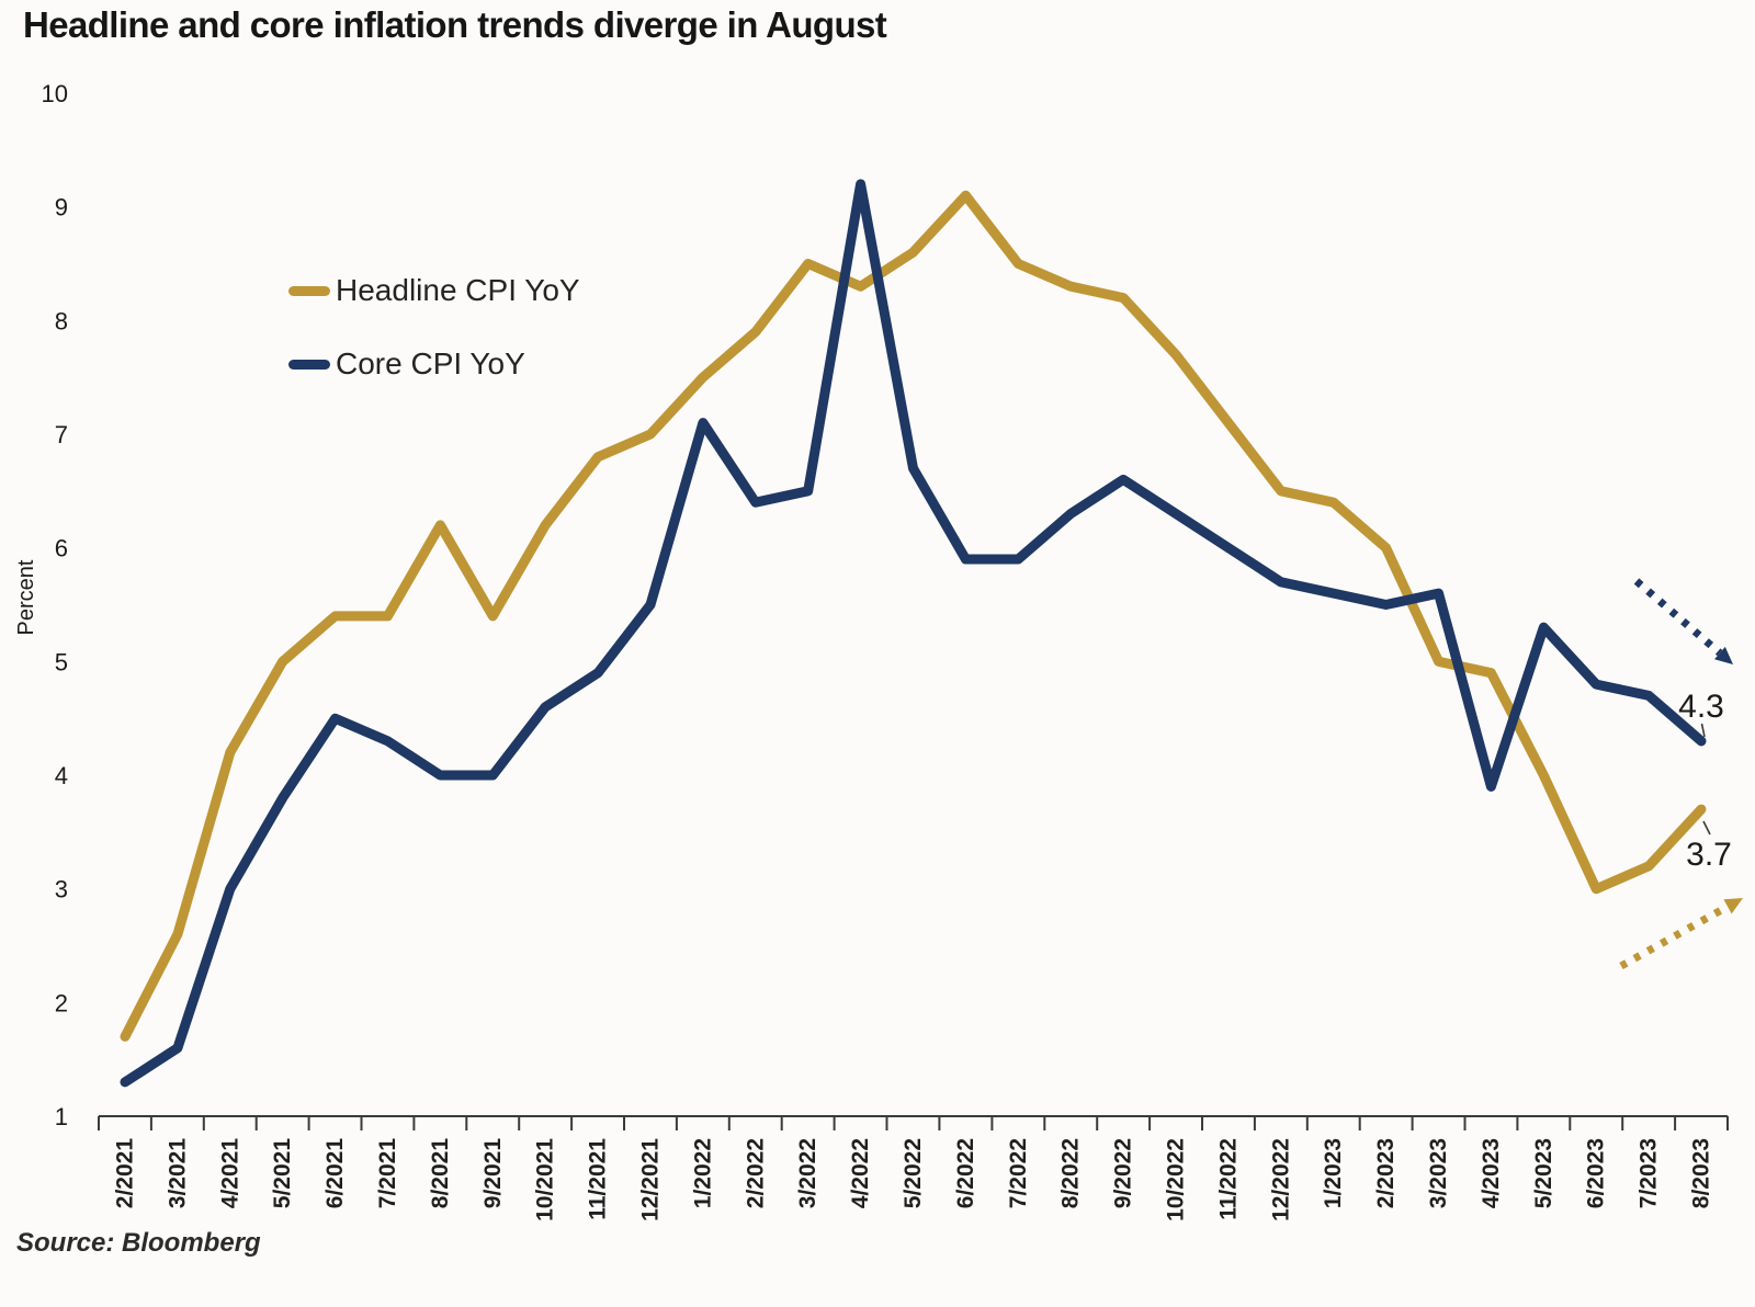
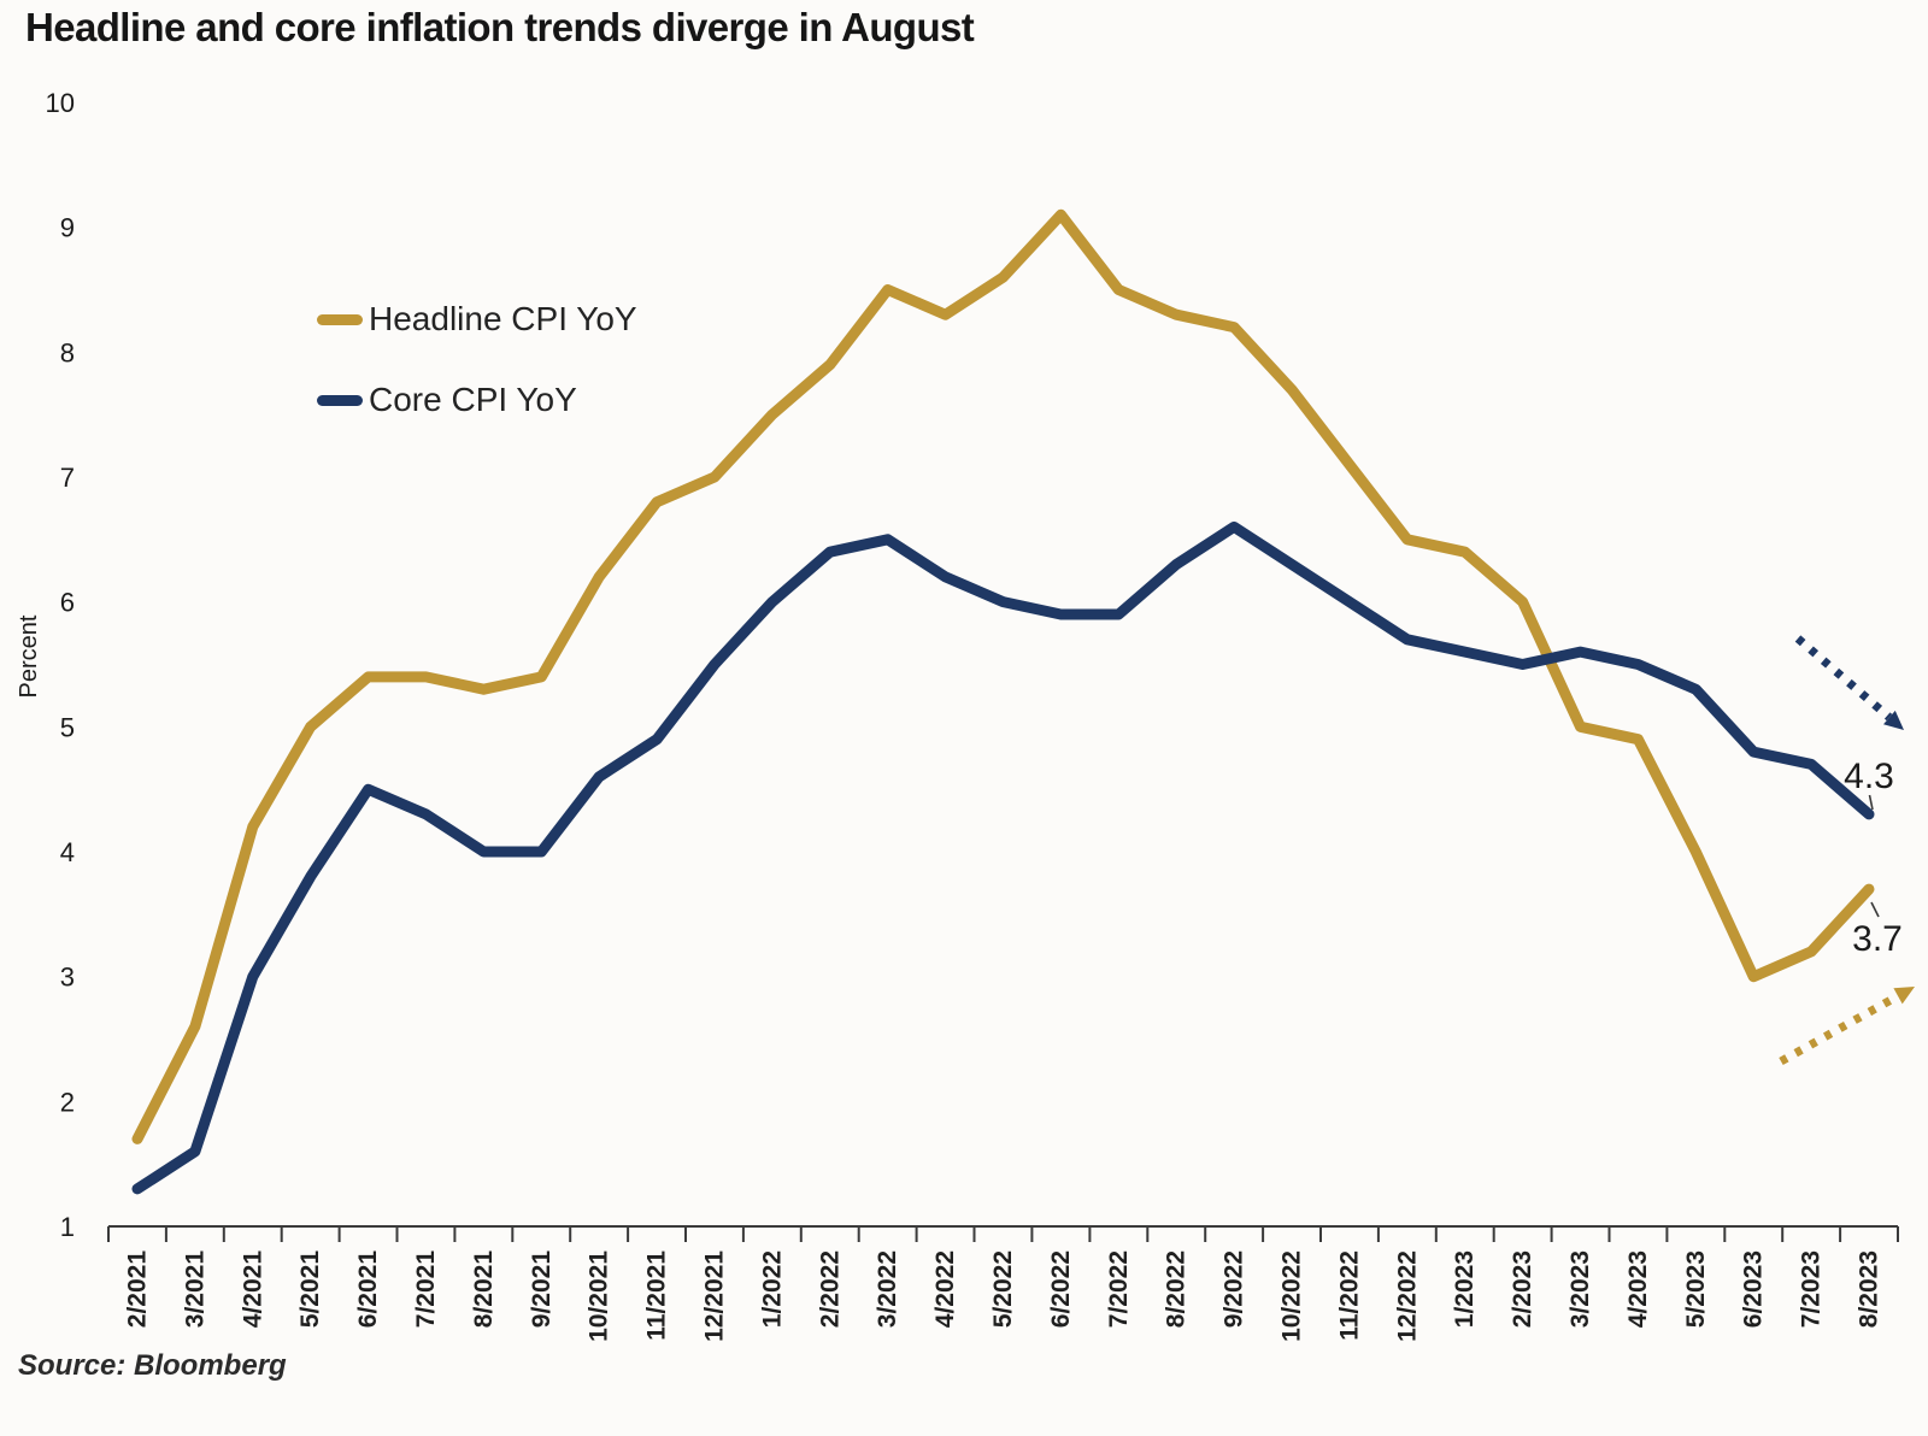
Headline CPI YoY/8/2021: 6.2 -> 5.3
Core CPI YoY/1/2022: 7.1 -> 6.0
Core CPI YoY/4/2022: 9.2 -> 6.2
Core CPI YoY/5/2022: 6.7 -> 6.0
Core CPI YoY/4/2023: 3.9 -> 5.5
